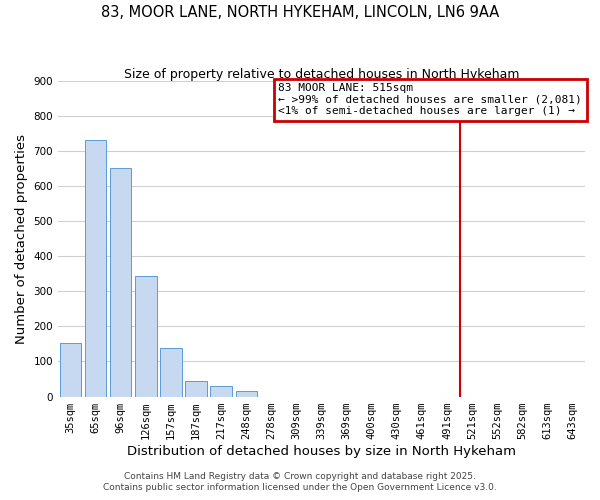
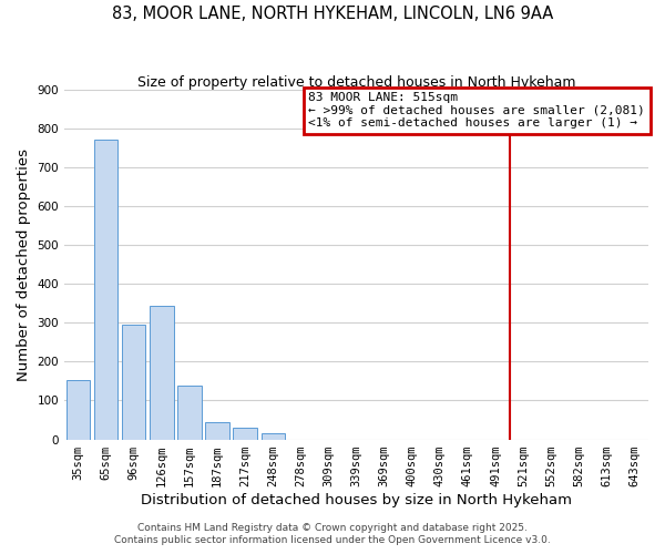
65sqm: 730 -> 770
96sqm: 652 -> 295
